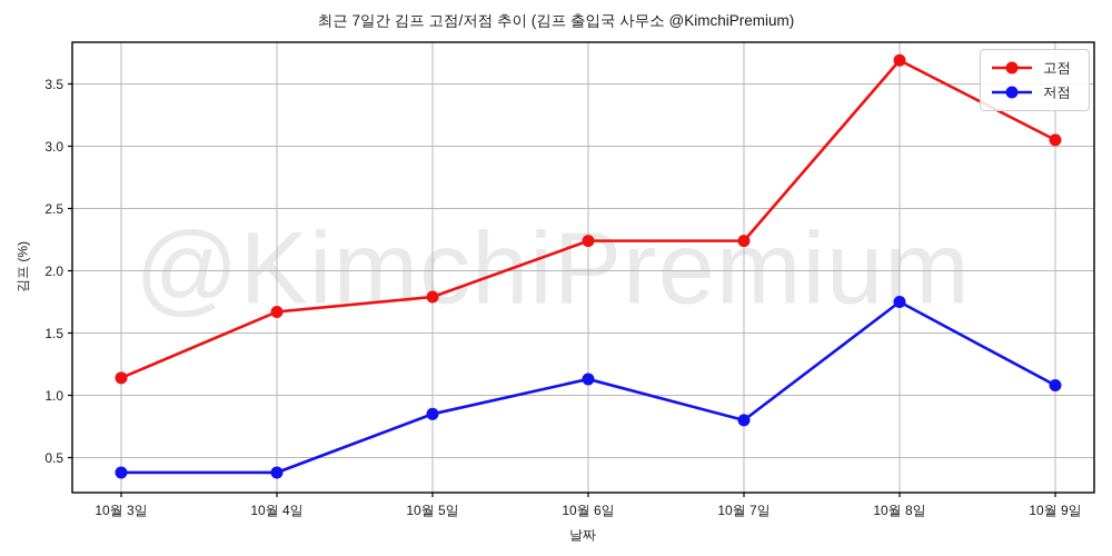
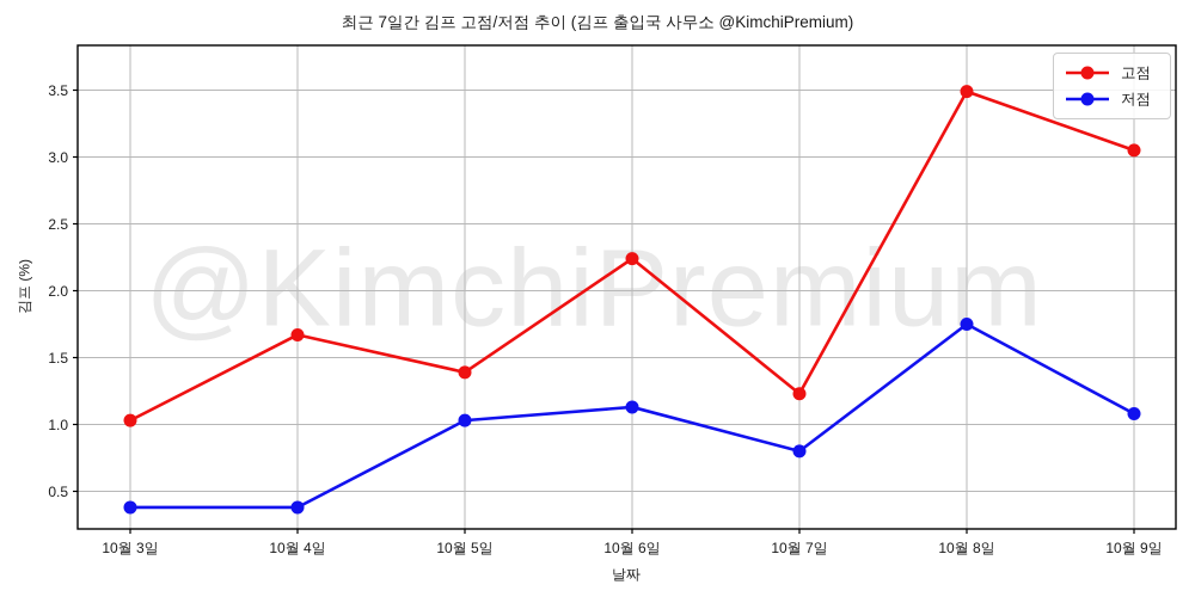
고점/10월 3일: 1.14 -> 1.03
고점/10월 5일: 1.79 -> 1.39
저점/10월 5일: 0.85 -> 1.03
고점/10월 7일: 2.24 -> 1.23
고점/10월 8일: 3.69 -> 3.49
